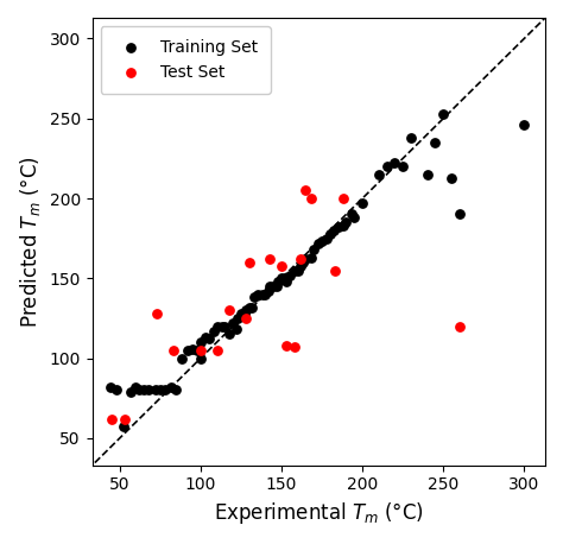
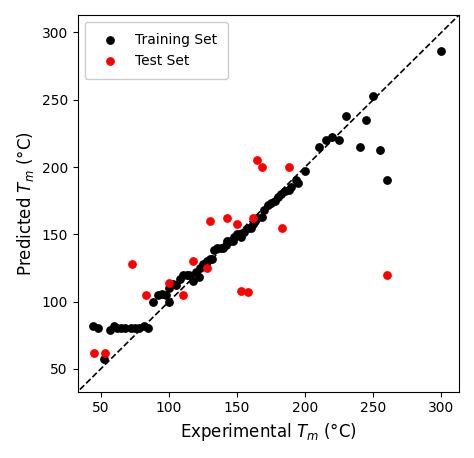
Test Set/100: 105 -> 114
Training Set/300: 246 -> 286
